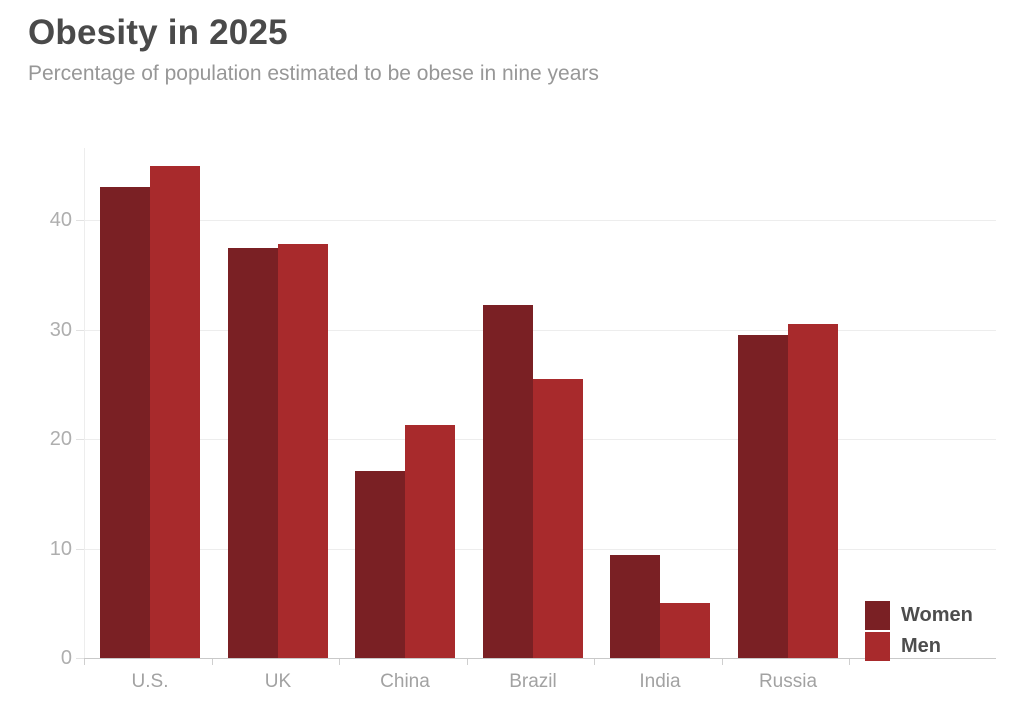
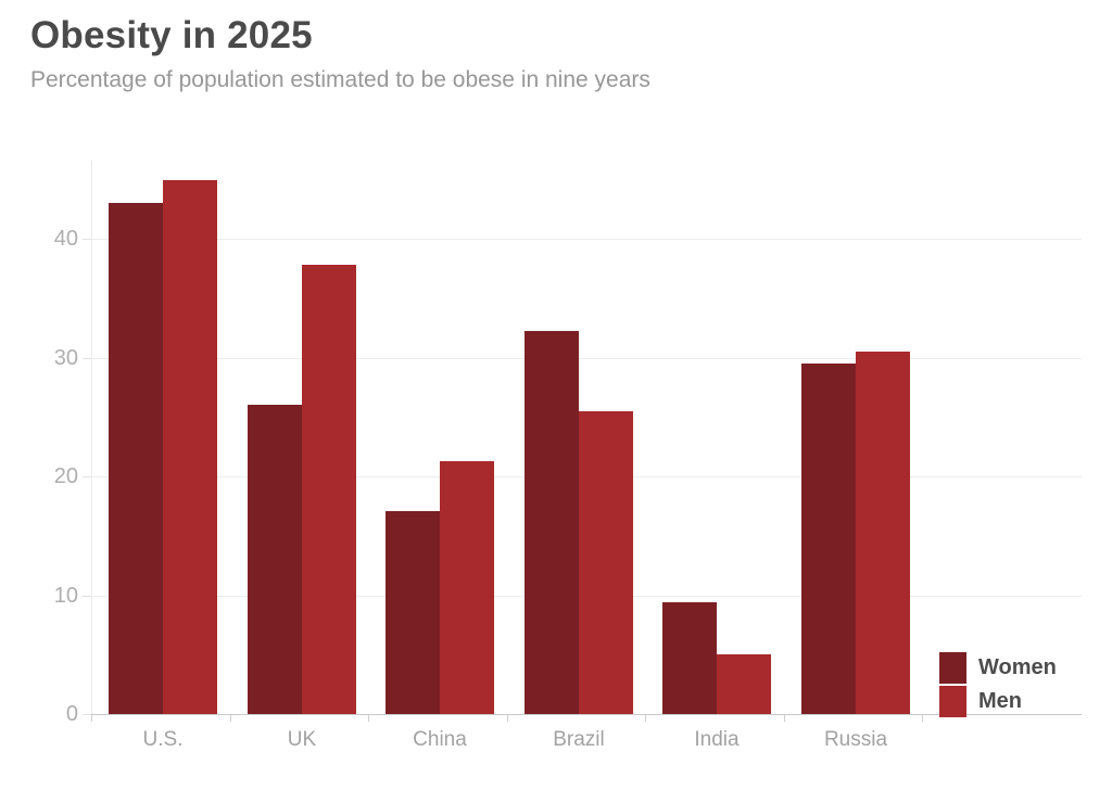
Women/UK: 37.5 -> 26.0
